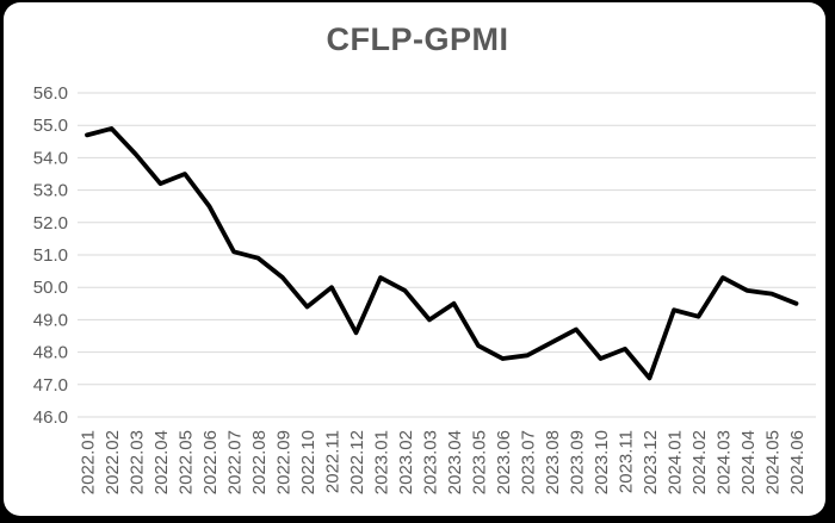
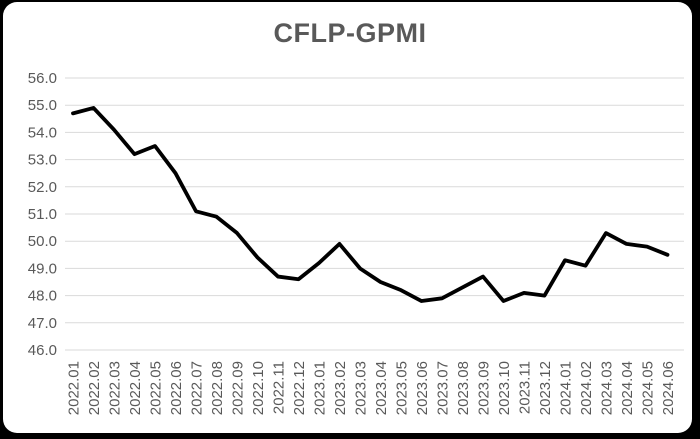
2022.11: 50.0 -> 48.7
2023.01: 50.3 -> 49.2
2023.04: 49.5 -> 48.5
2023.12: 47.2 -> 48.0
